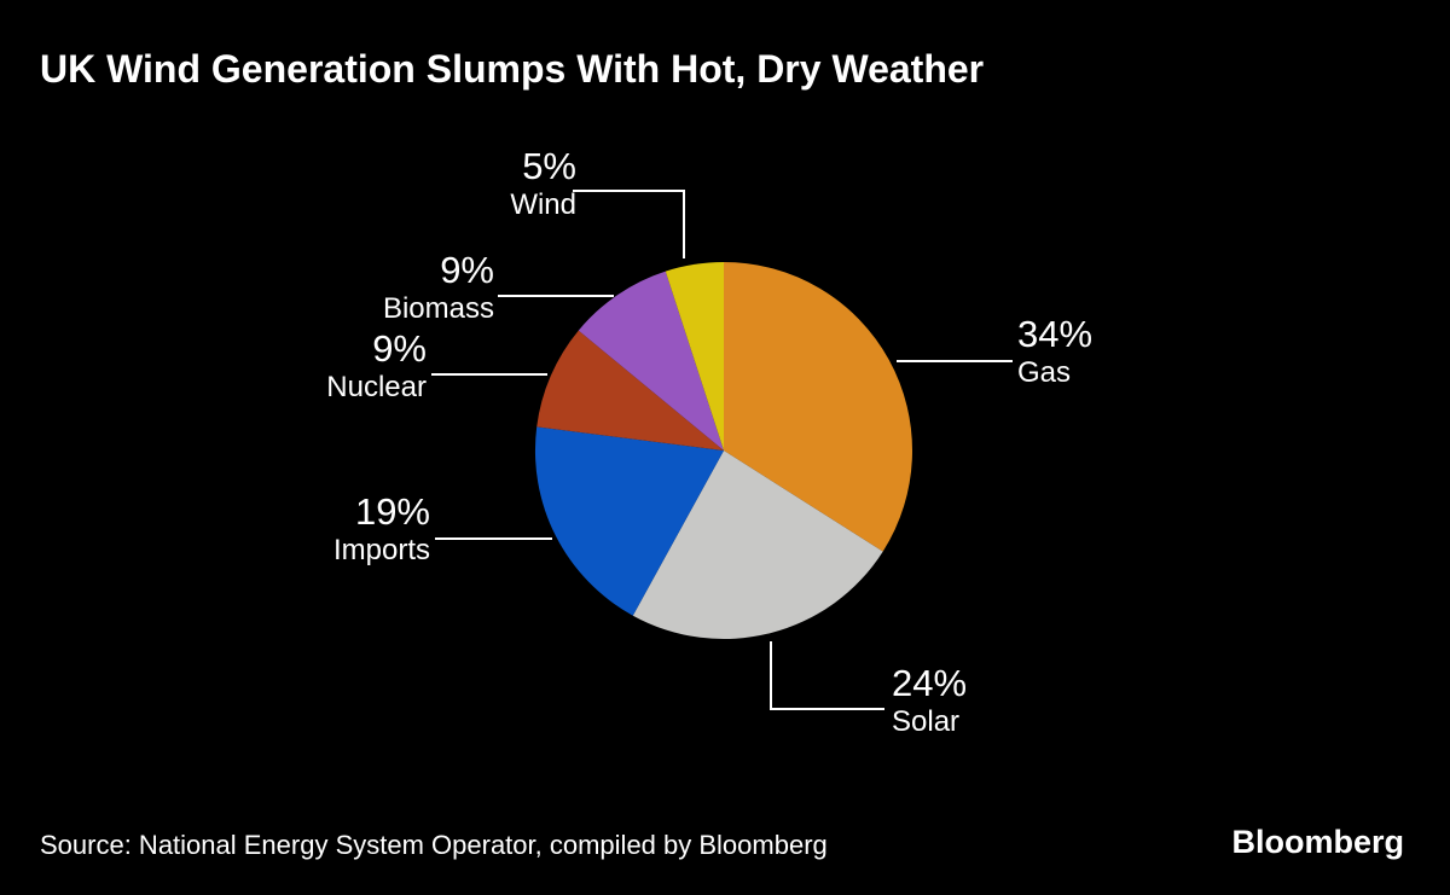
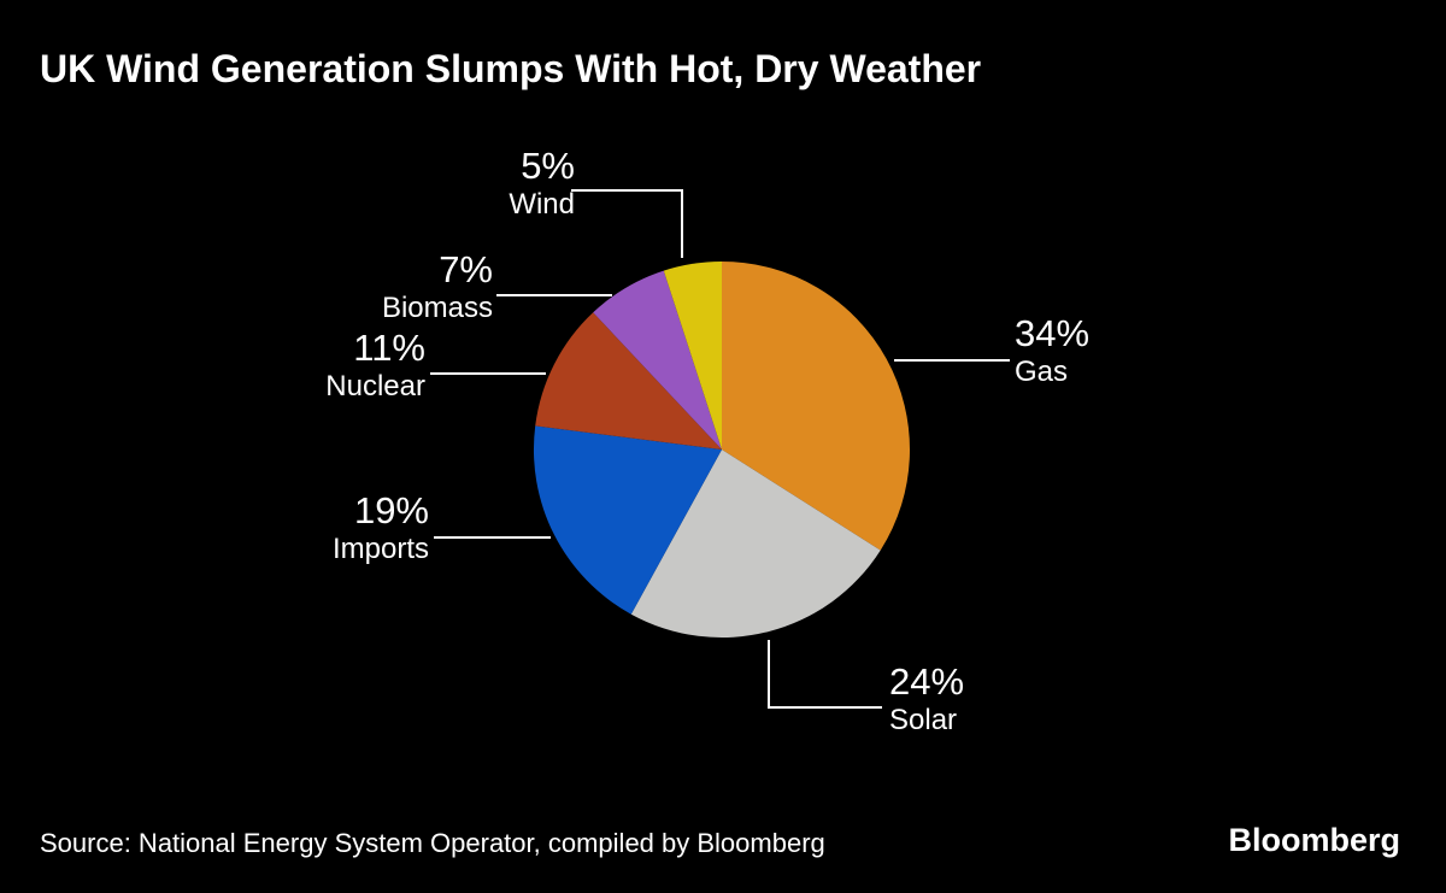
Nuclear: 9% -> 11%
Biomass: 9% -> 7%
